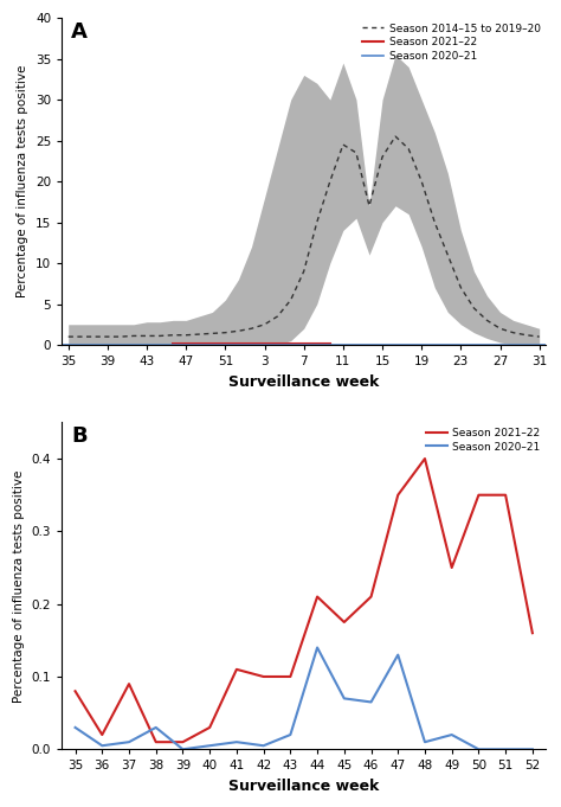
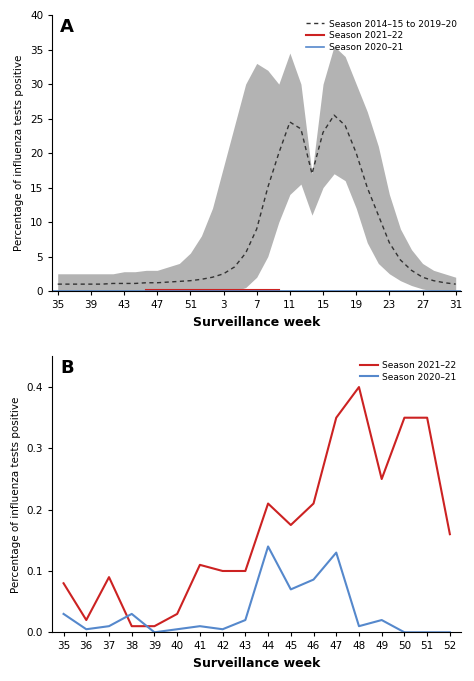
Season 2020–21/46: 0.065 -> 0.086
